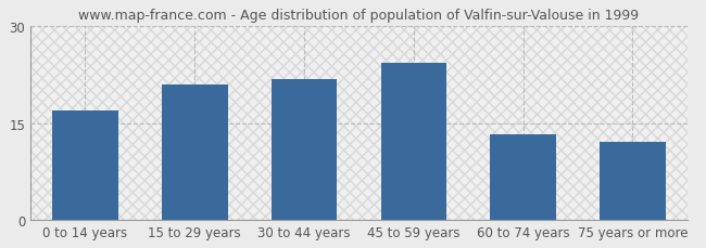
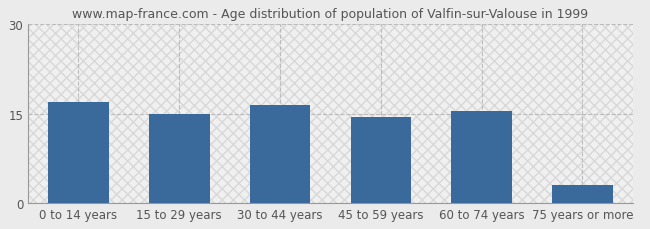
15 to 29 years: 21.0 -> 15.0
30 to 44 years: 21.8 -> 16.5
45 to 59 years: 24.4 -> 14.5
60 to 74 years: 13.2 -> 15.5
75 years or more: 12.0 -> 3.0
